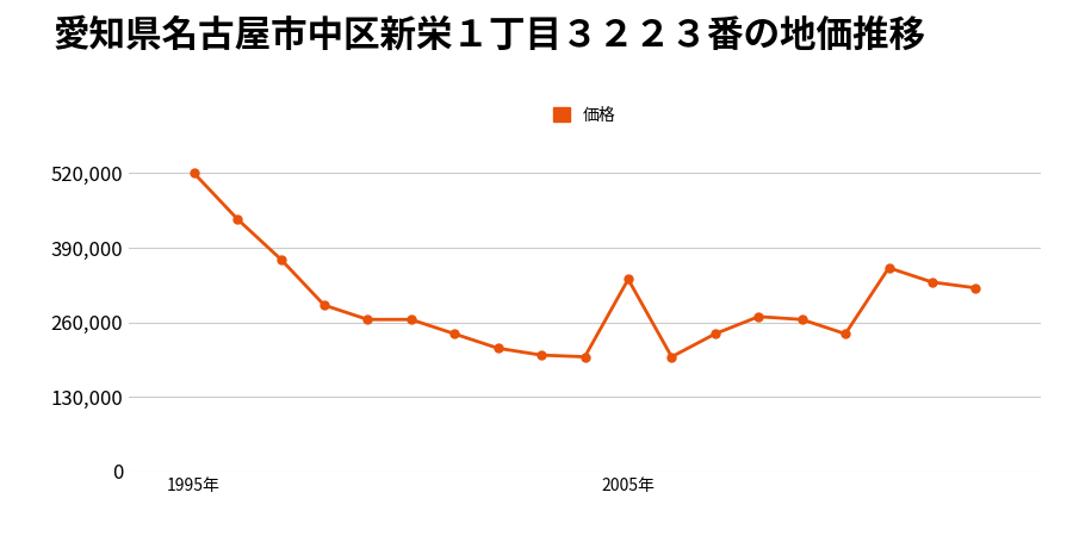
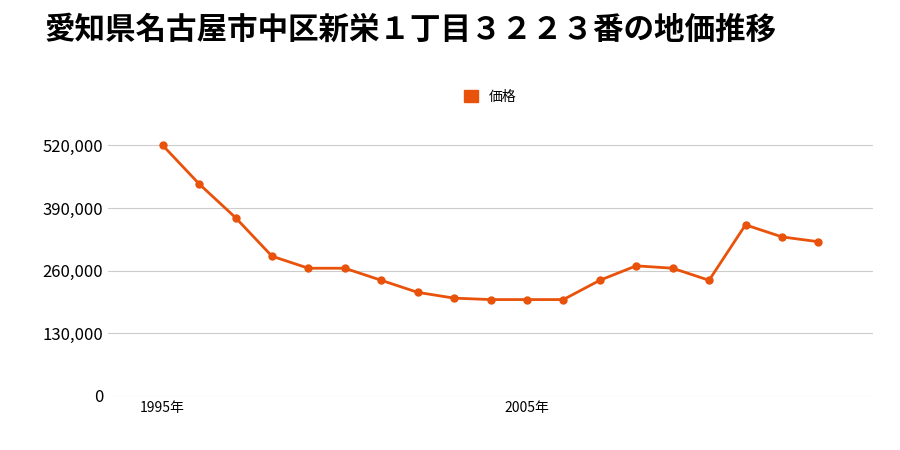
2005年: 335,000 -> 200,000
